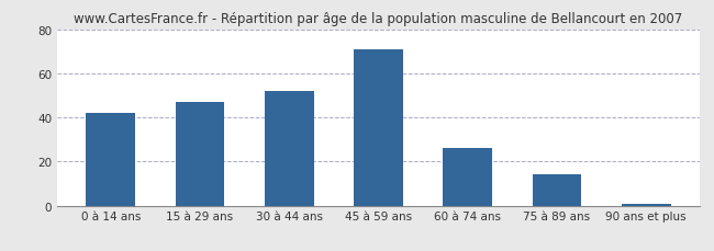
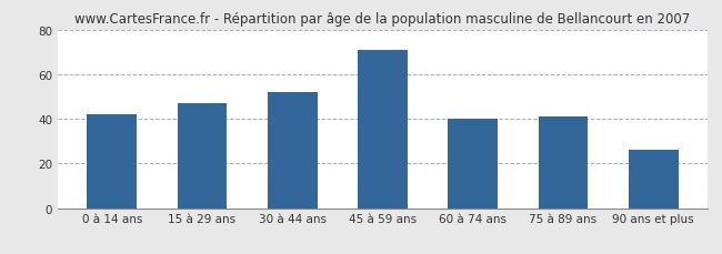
60 à 74 ans: 26 -> 40
75 à 89 ans: 14 -> 41
90 ans et plus: 1 -> 26
